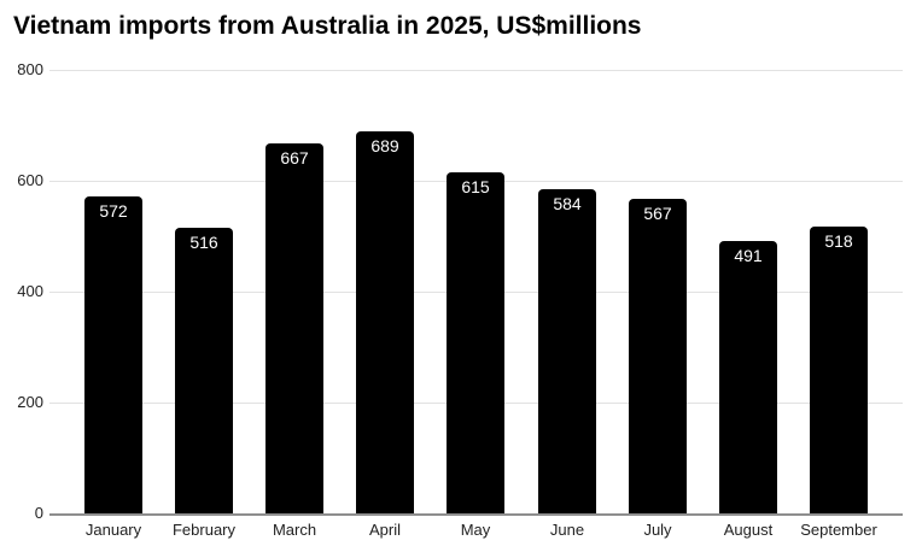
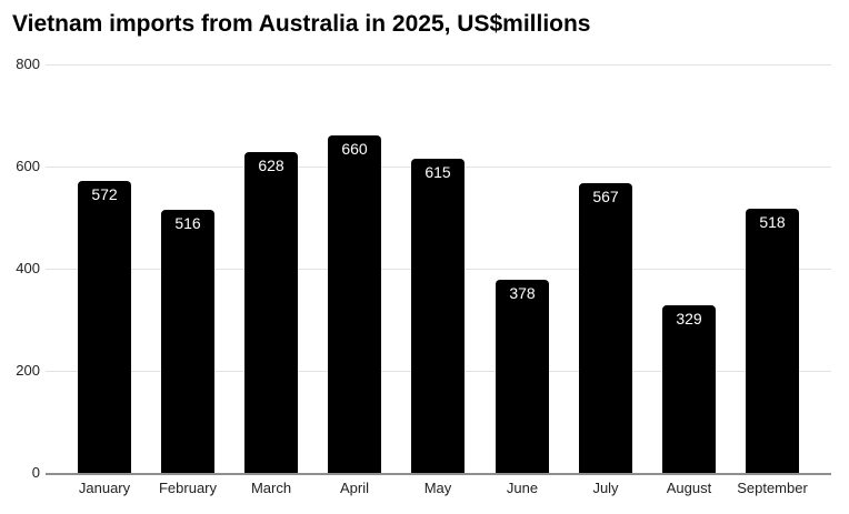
March: 667 -> 628
April: 689 -> 660
June: 584 -> 378
August: 491 -> 329
